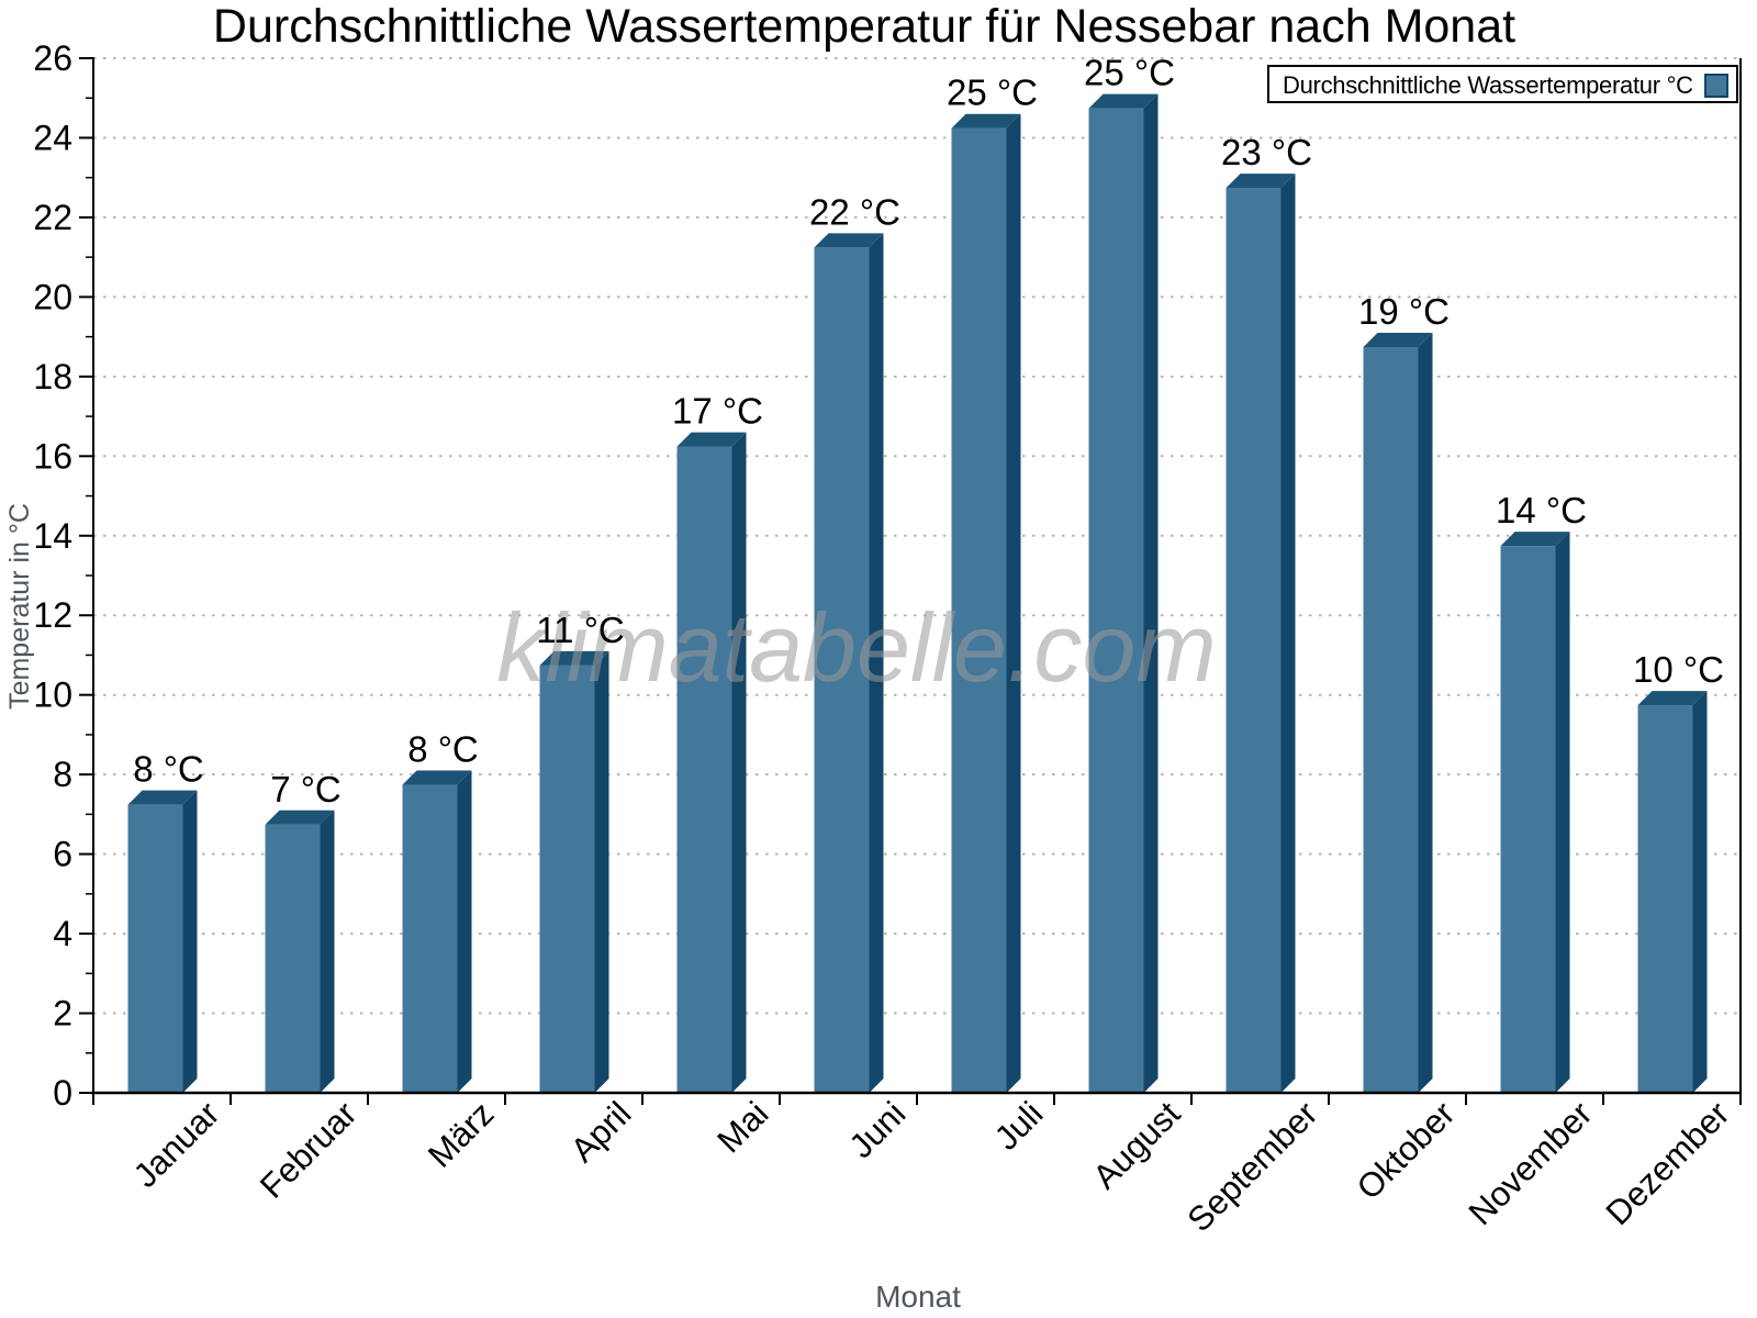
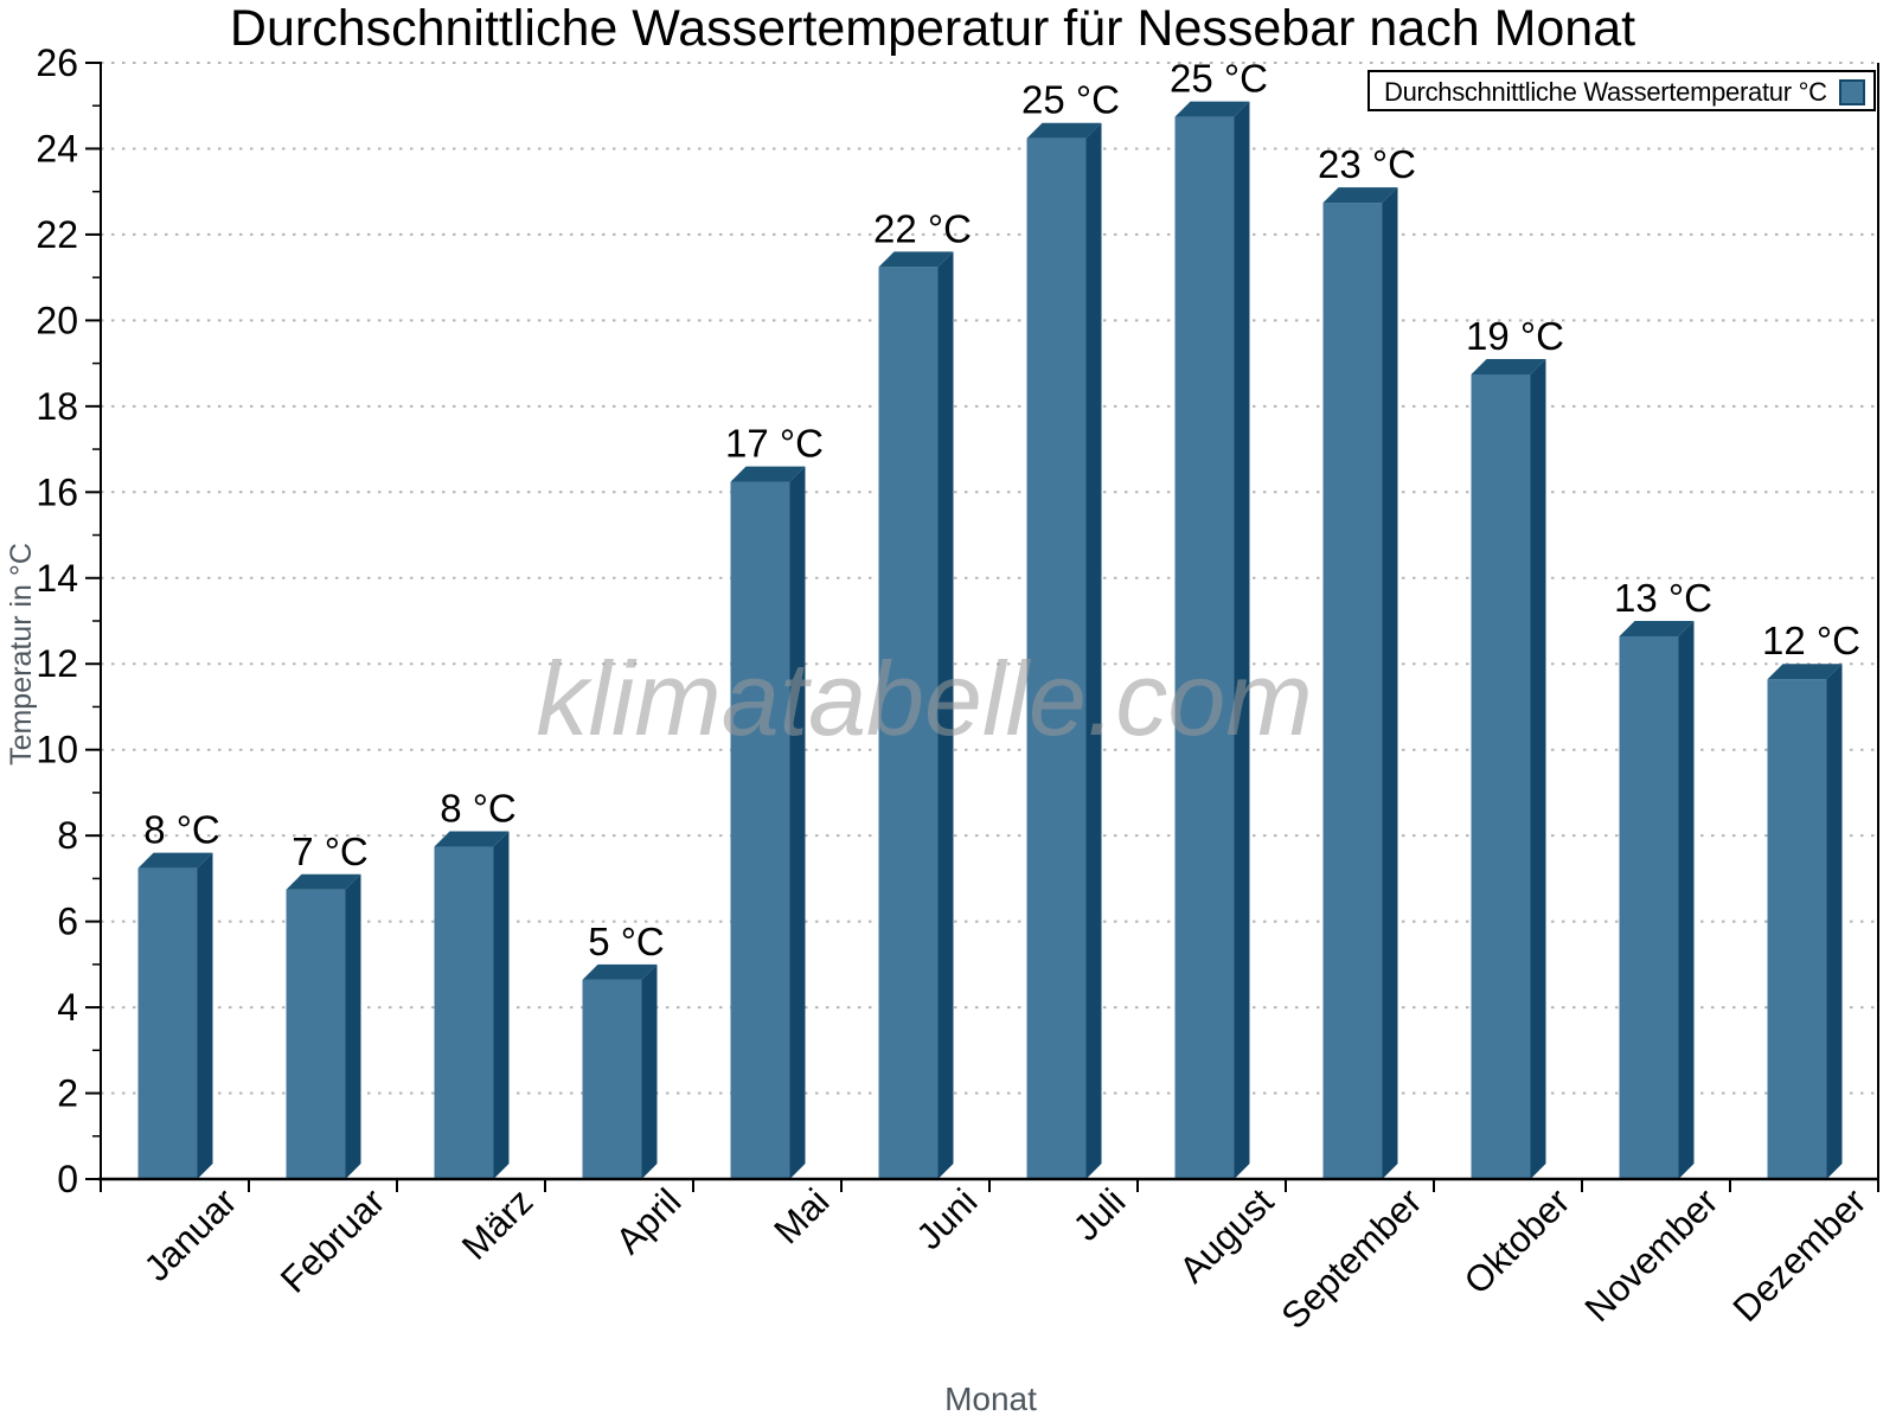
April: 11 -> 5
November: 14 -> 13
Dezember: 10 -> 12
